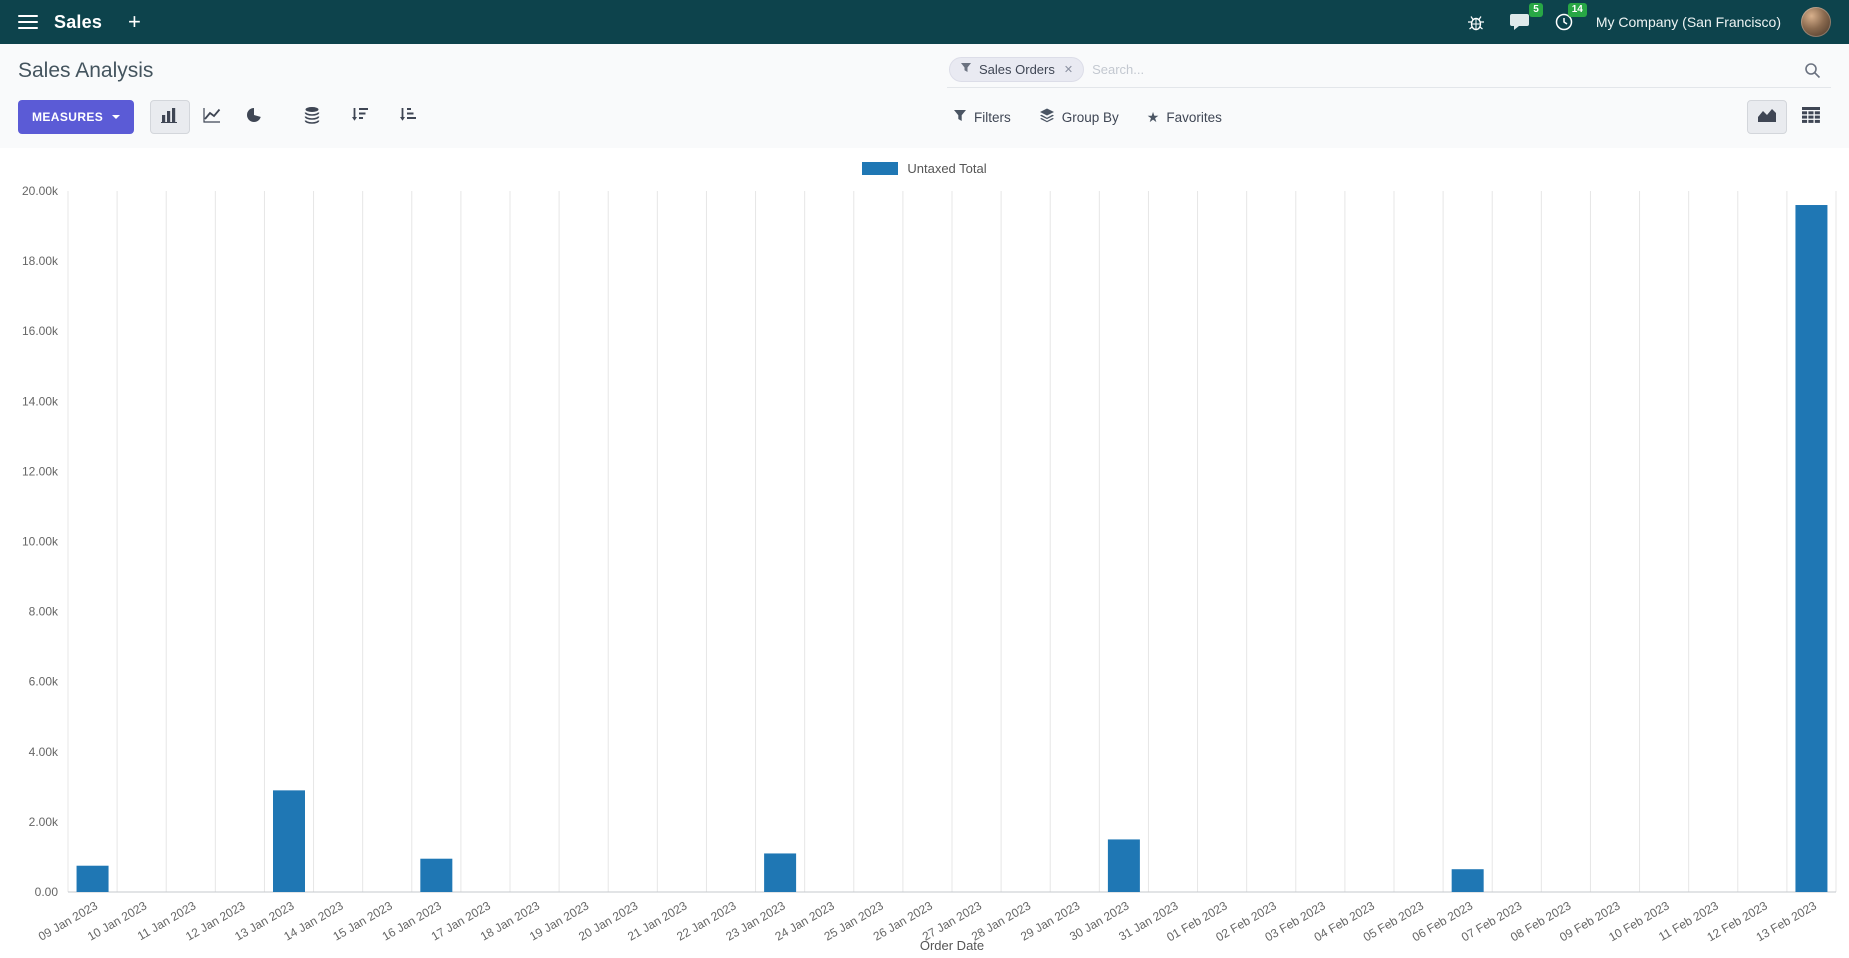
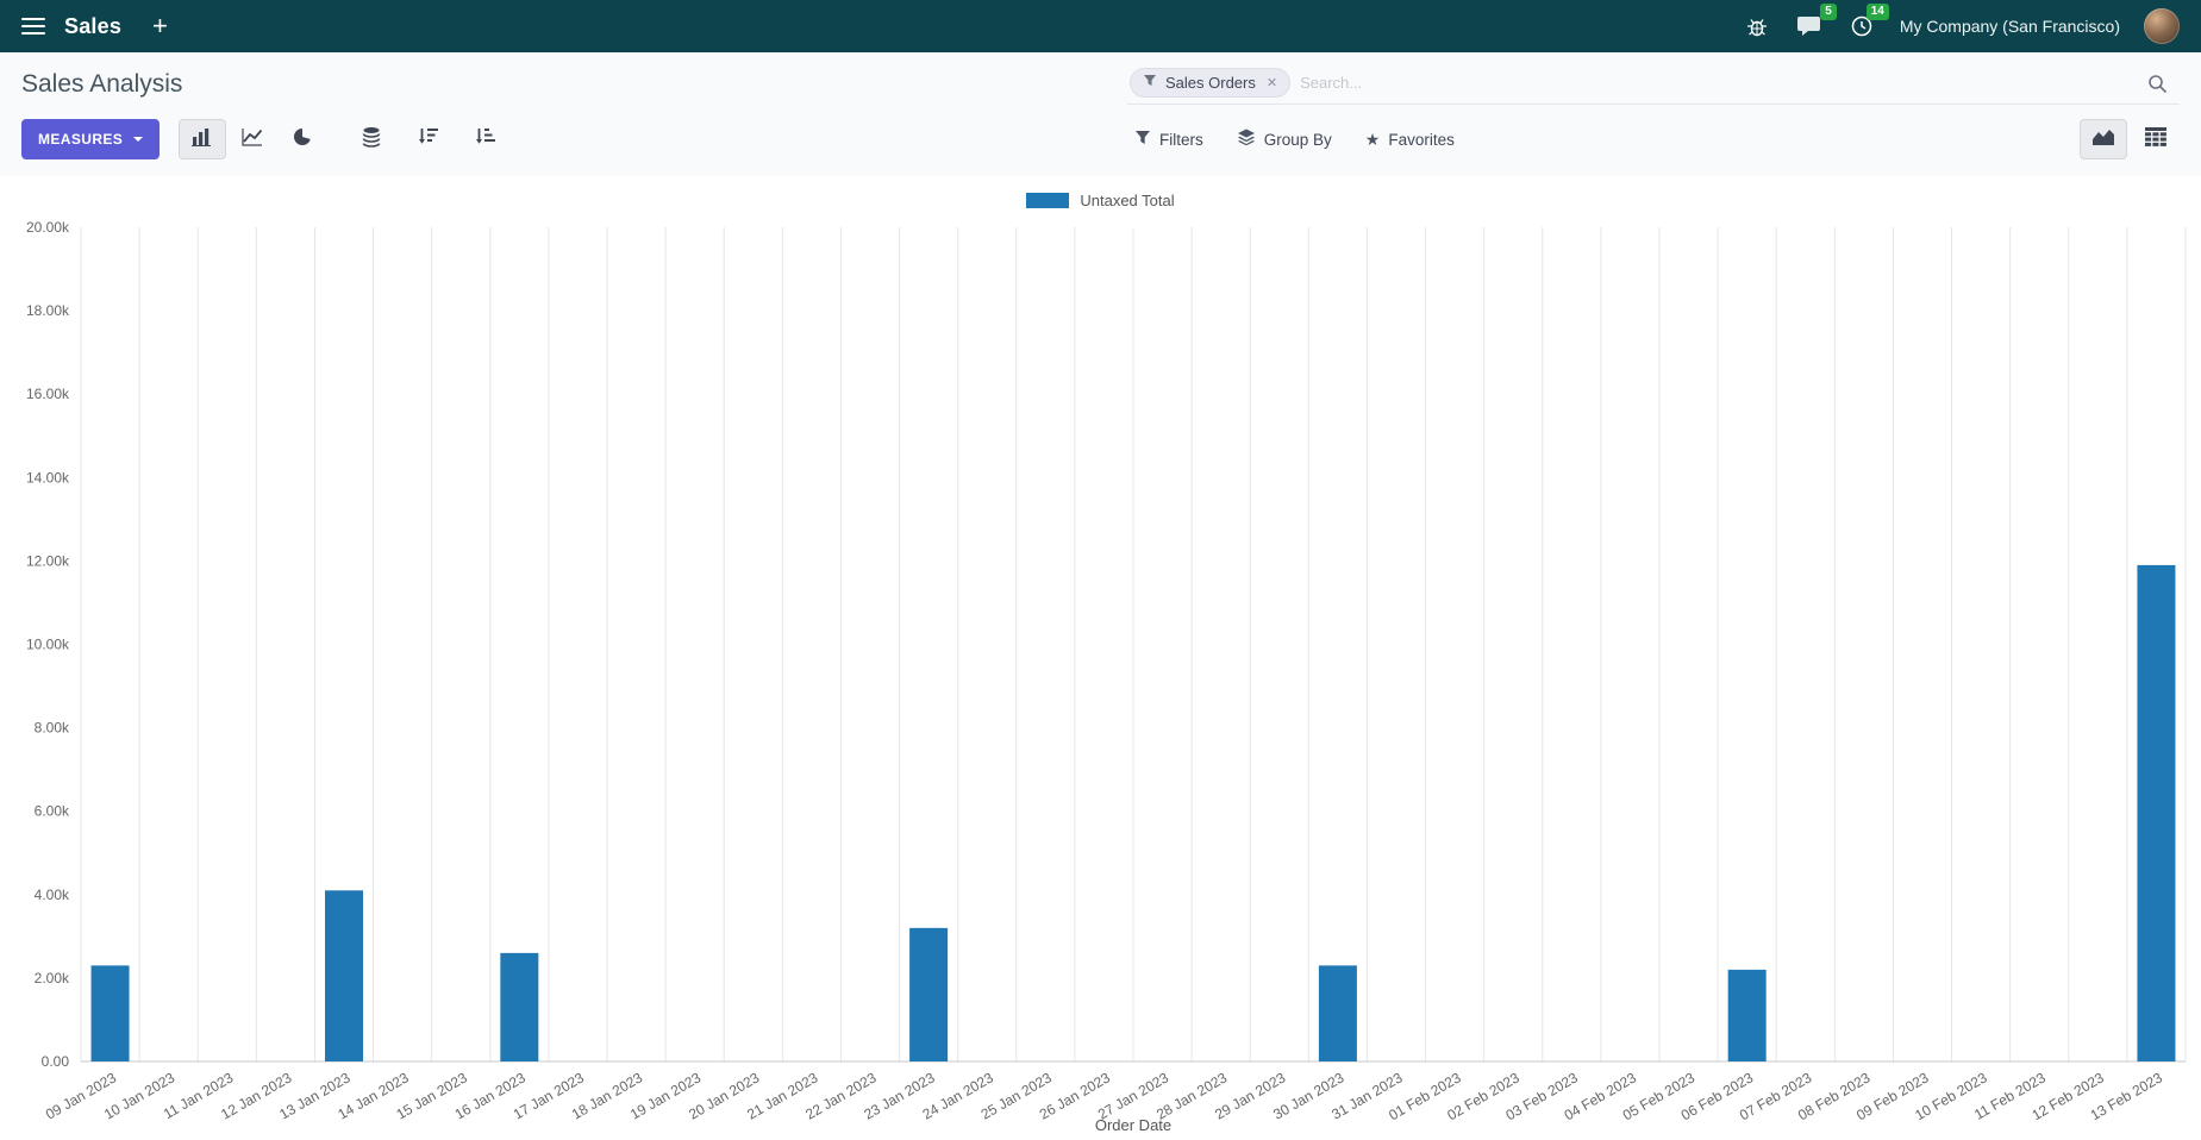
09 Jan 2023: 0.8k -> 2.3k
13 Jan 2023: 2.9k -> 4.1k
16 Jan 2023: 1.0k -> 2.6k
23 Jan 2023: 1.1k -> 3.2k
30 Jan 2023: 1.5k -> 2.3k
06 Feb 2023: 0.6k -> 2.2k
13 Feb 2023: 19.6k -> 11.9k
